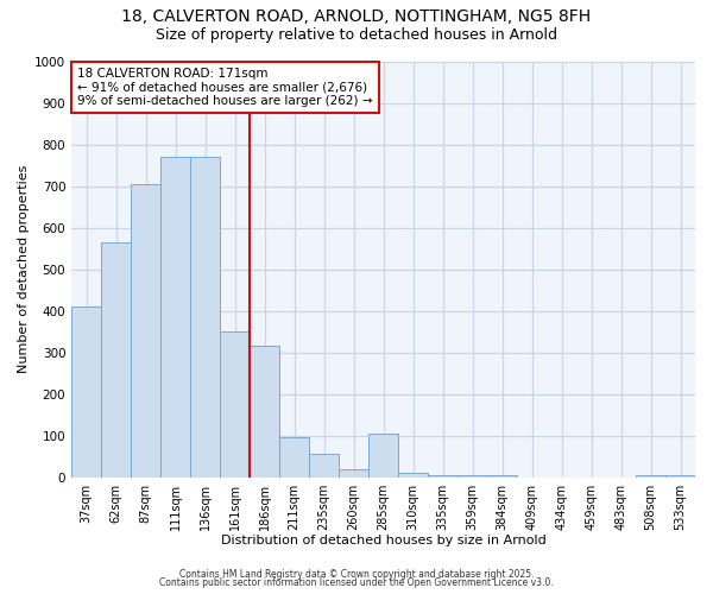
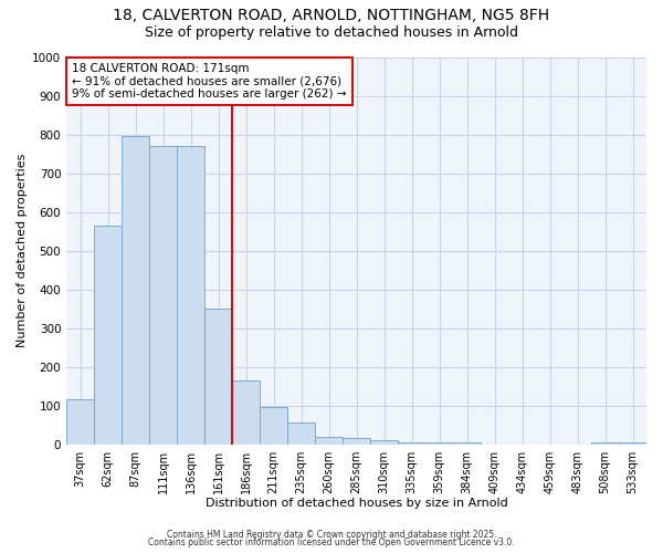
37sqm: 410 -> 115
87sqm: 705 -> 795
186sqm: 315 -> 165
285sqm: 105 -> 15
